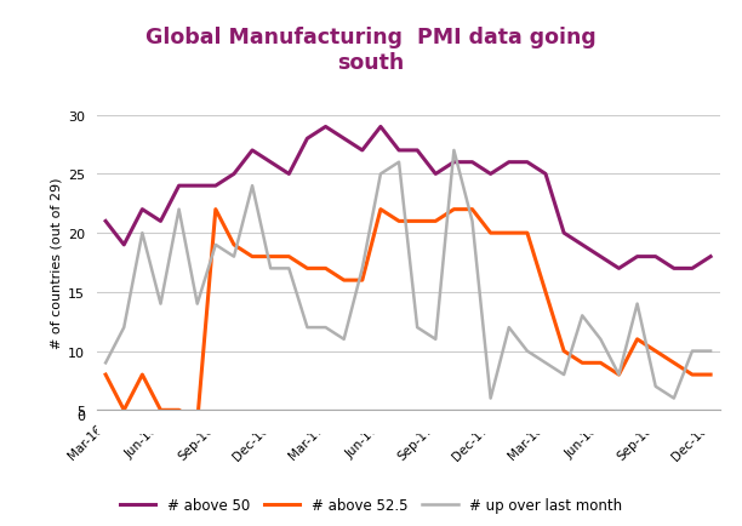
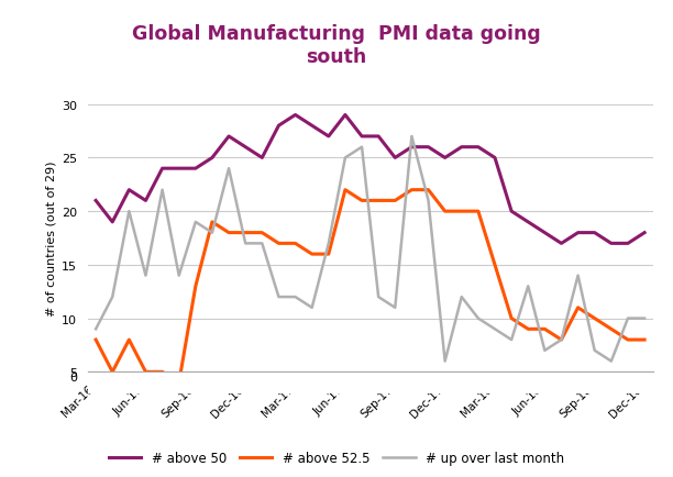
# above 52.5/Sep-16: 22 -> 13
# up over last month/Jun-18: 11 -> 7
